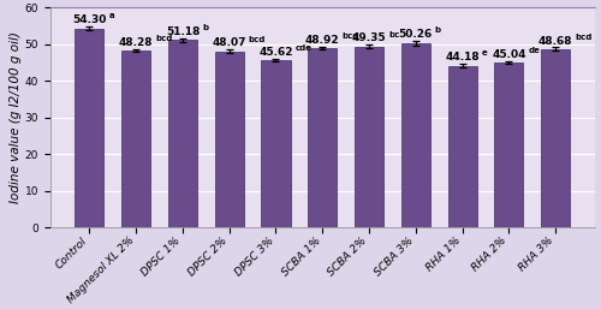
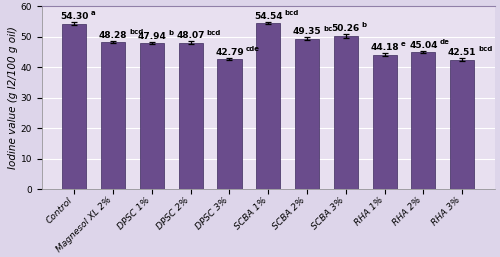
DPSC 1%: 51.18 -> 47.94
DPSC 3%: 45.62 -> 42.79
SCBA 1%: 48.92 -> 54.54
RHA 3%: 48.68 -> 42.51
